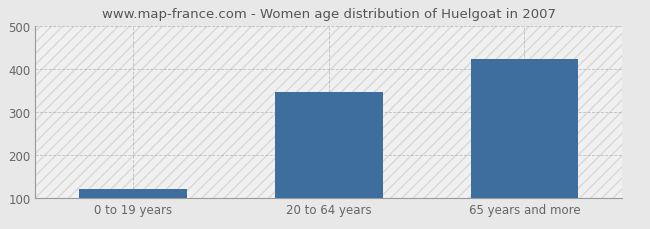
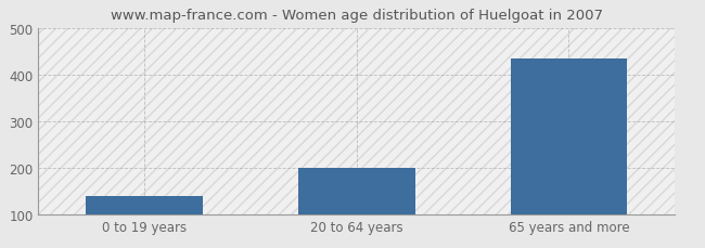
0 to 19 years: 122 -> 140
20 to 64 years: 347 -> 200
65 years and more: 422 -> 435
